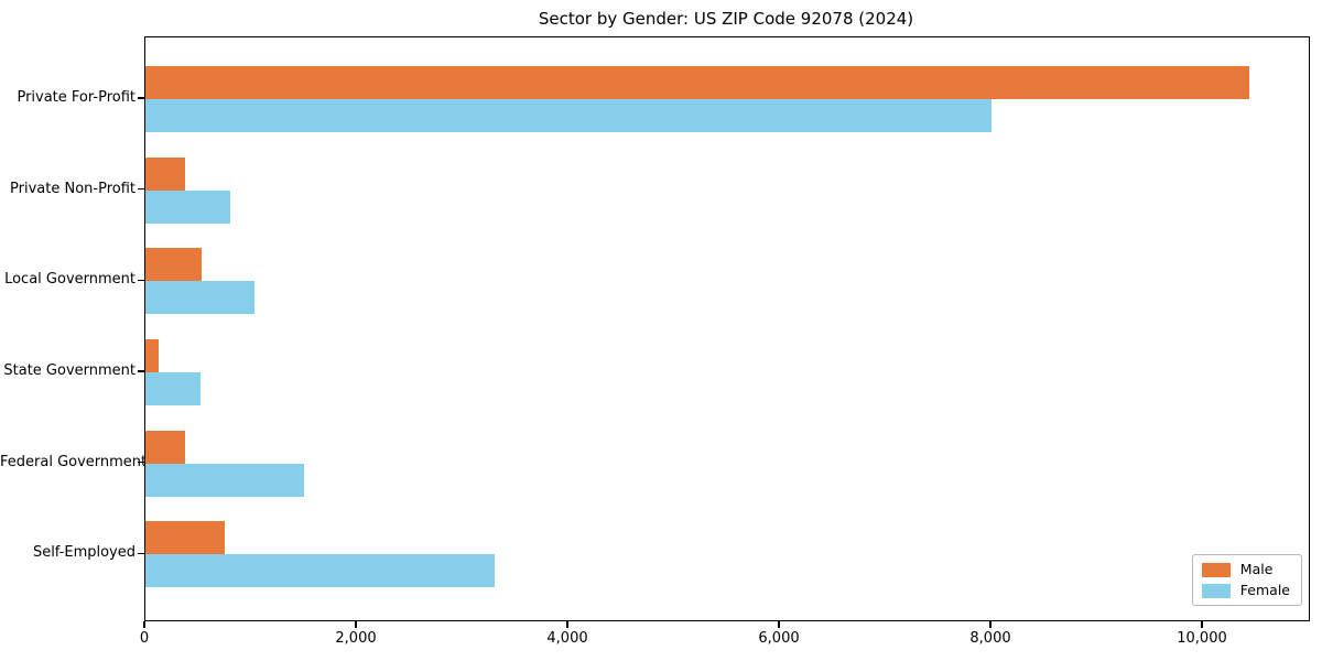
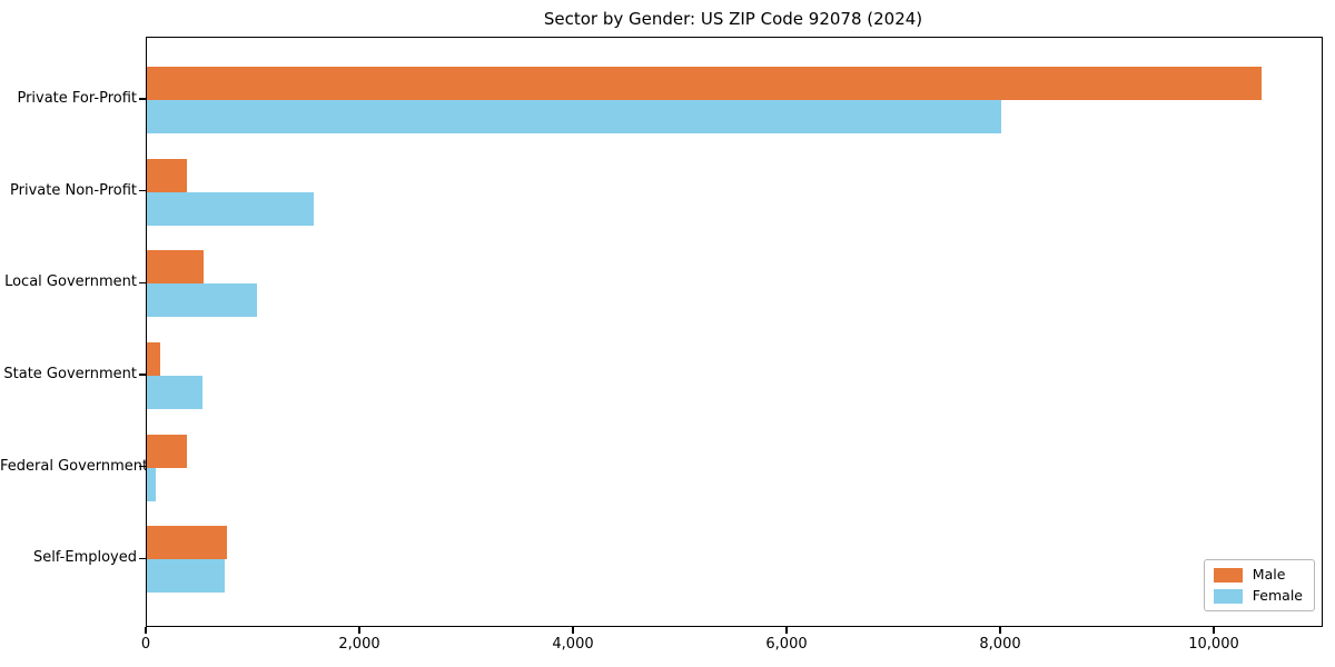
Female/Private Non-Profit: 800 -> 1600
Female/Federal Government: 1500 -> 100
Female/Self-Employed: 3300 -> 700
